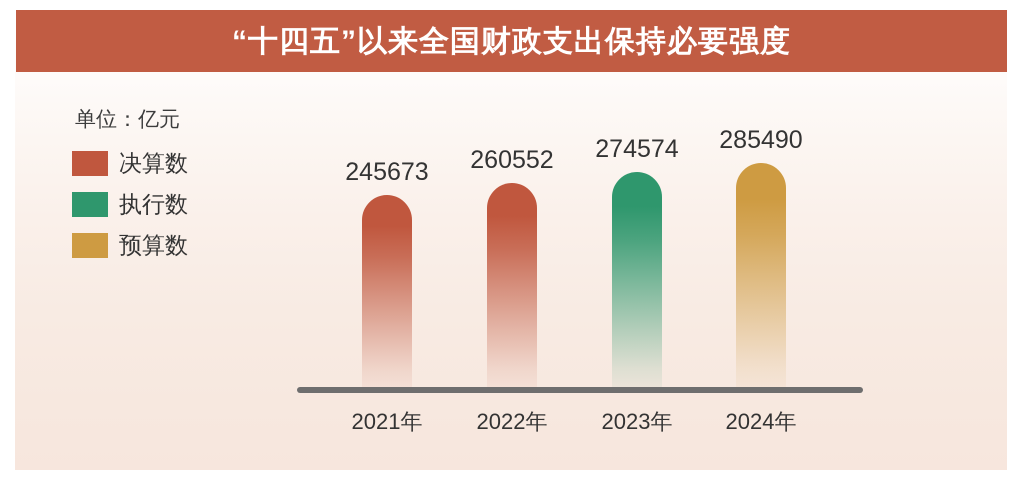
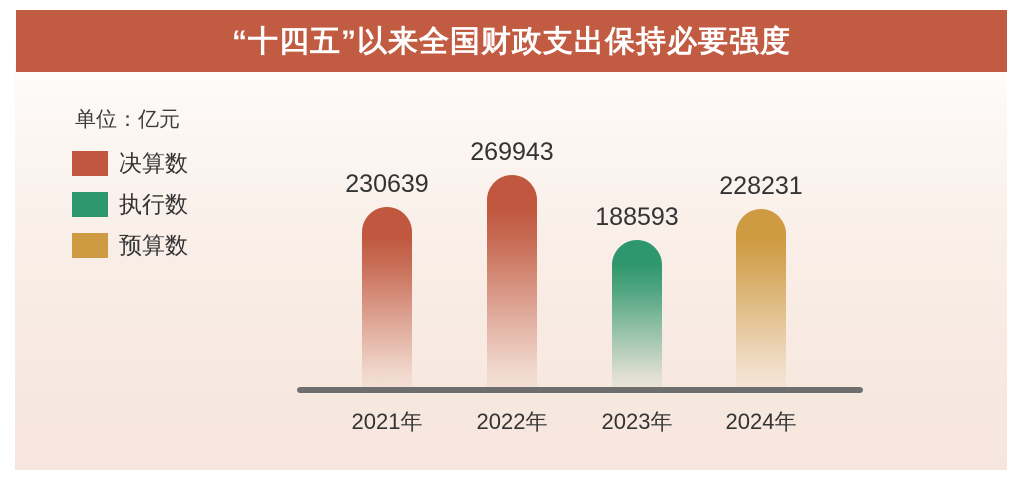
2021年: 245673 -> 230639
2022年: 260552 -> 269943
2023年: 274574 -> 188593
2024年: 285490 -> 228231
